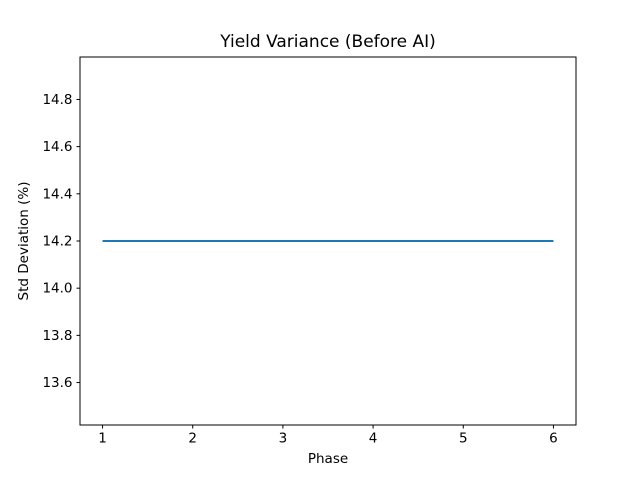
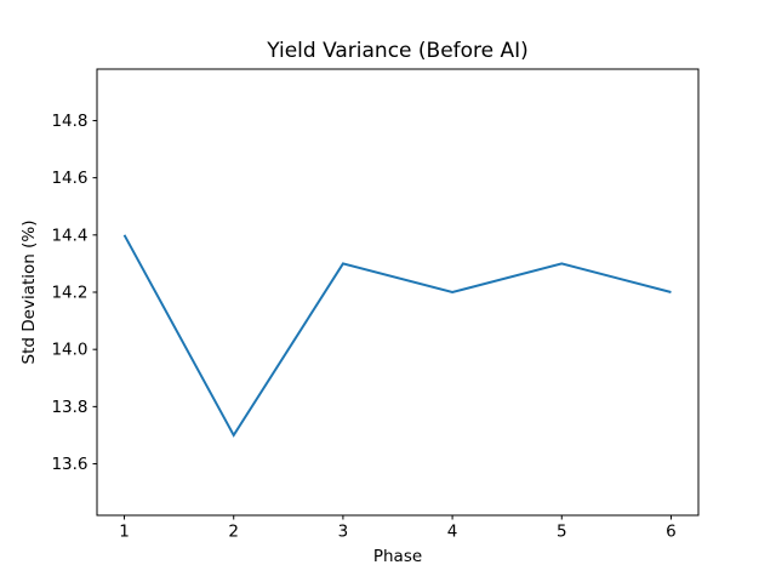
1: 14.2 -> 14.4
2: 14.2 -> 13.7
3: 14.2 -> 14.3
5: 14.2 -> 14.3
